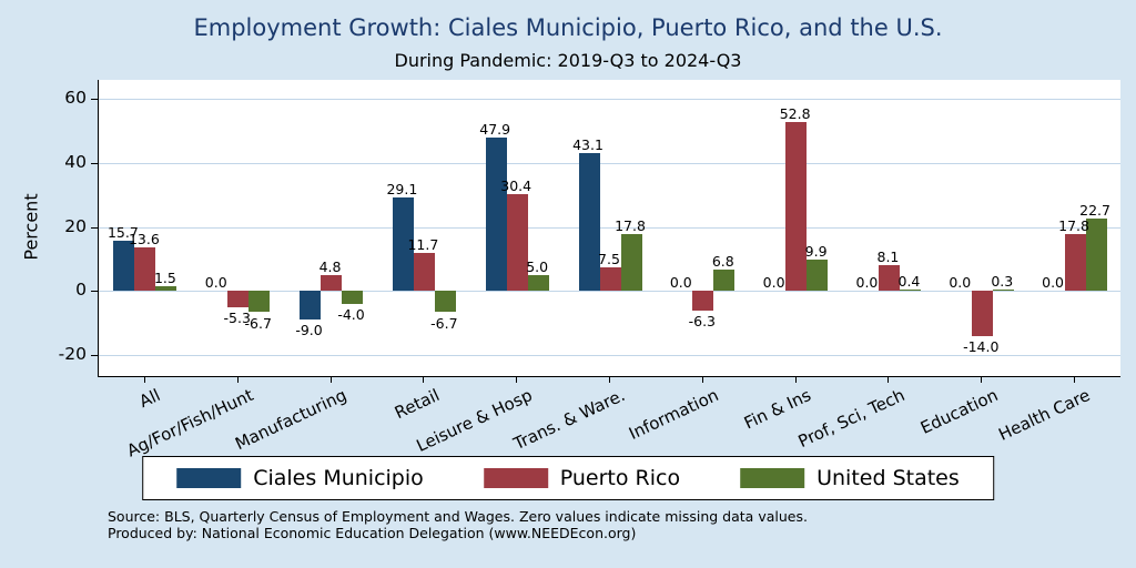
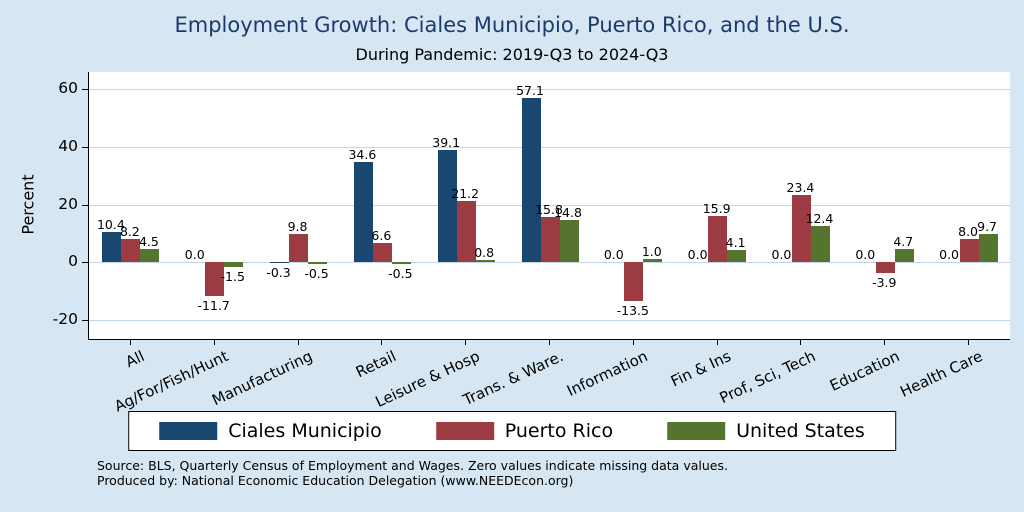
Ciales Municipio/All: 15.7 -> 10.4
Puerto Rico/All: 13.6 -> 8.2
United States/All: 1.5 -> 4.5
Puerto Rico/Ag/For/Fish/Hunt: -5.3 -> -11.7
United States/Ag/For/Fish/Hunt: -6.7 -> -1.5
Ciales Municipio/Manufacturing: -9.0 -> -0.3
Puerto Rico/Manufacturing: 4.8 -> 9.8
United States/Manufacturing: -4.0 -> -0.5
Ciales Municipio/Retail: 29.1 -> 34.6
Puerto Rico/Retail: 11.7 -> 6.6
United States/Retail: -6.7 -> -0.5
Ciales Municipio/Leisure & Hosp: 47.9 -> 39.1
Puerto Rico/Leisure & Hosp: 30.4 -> 21.2
United States/Leisure & Hosp: 5.0 -> 0.8
Ciales Municipio/Trans. & Ware.: 43.1 -> 57.1
Puerto Rico/Trans. & Ware.: 7.5 -> 15.8
United States/Trans. & Ware.: 17.8 -> 14.8
Puerto Rico/Information: -6.3 -> -13.5
United States/Information: 6.8 -> 1.0
Puerto Rico/Fin & Ins: 52.8 -> 15.9
United States/Fin & Ins: 9.9 -> 4.1
Puerto Rico/Prof, Sci, Tech: 8.1 -> 23.4
United States/Prof, Sci, Tech: 0.4 -> 12.4
Puerto Rico/Education: -14.0 -> -3.9
United States/Education: 0.3 -> 4.7
Puerto Rico/Health Care: 17.8 -> 8.0
United States/Health Care: 22.7 -> 9.7
